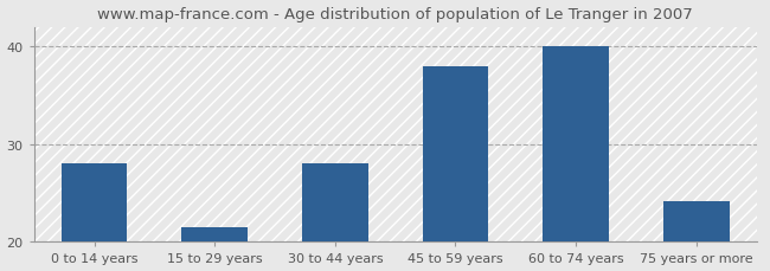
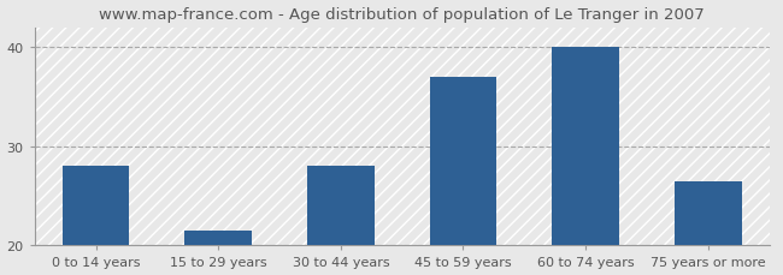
45 to 59 years: 38.0 -> 37.0
75 years or more: 24.2 -> 26.5
